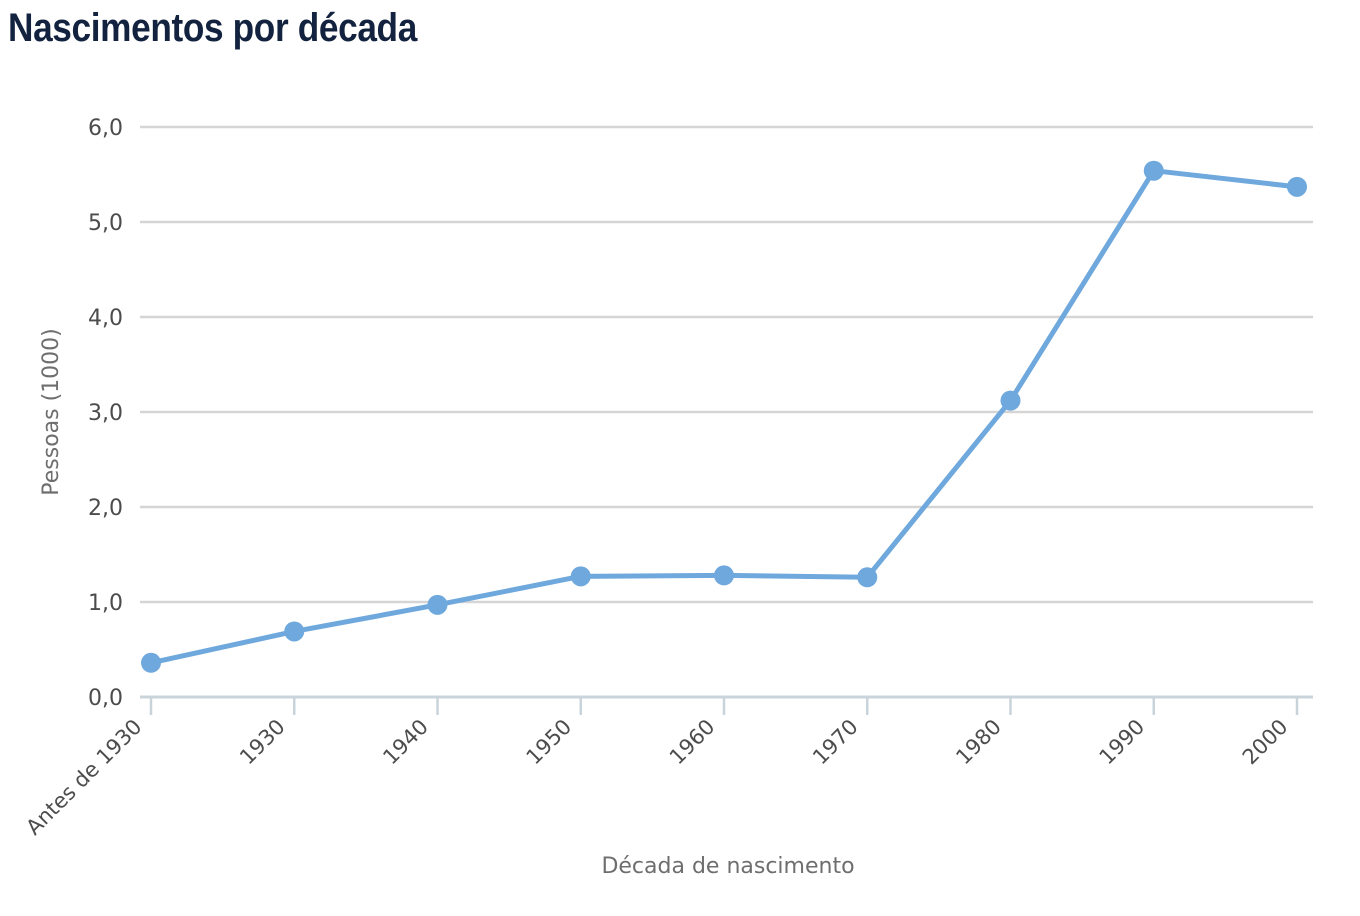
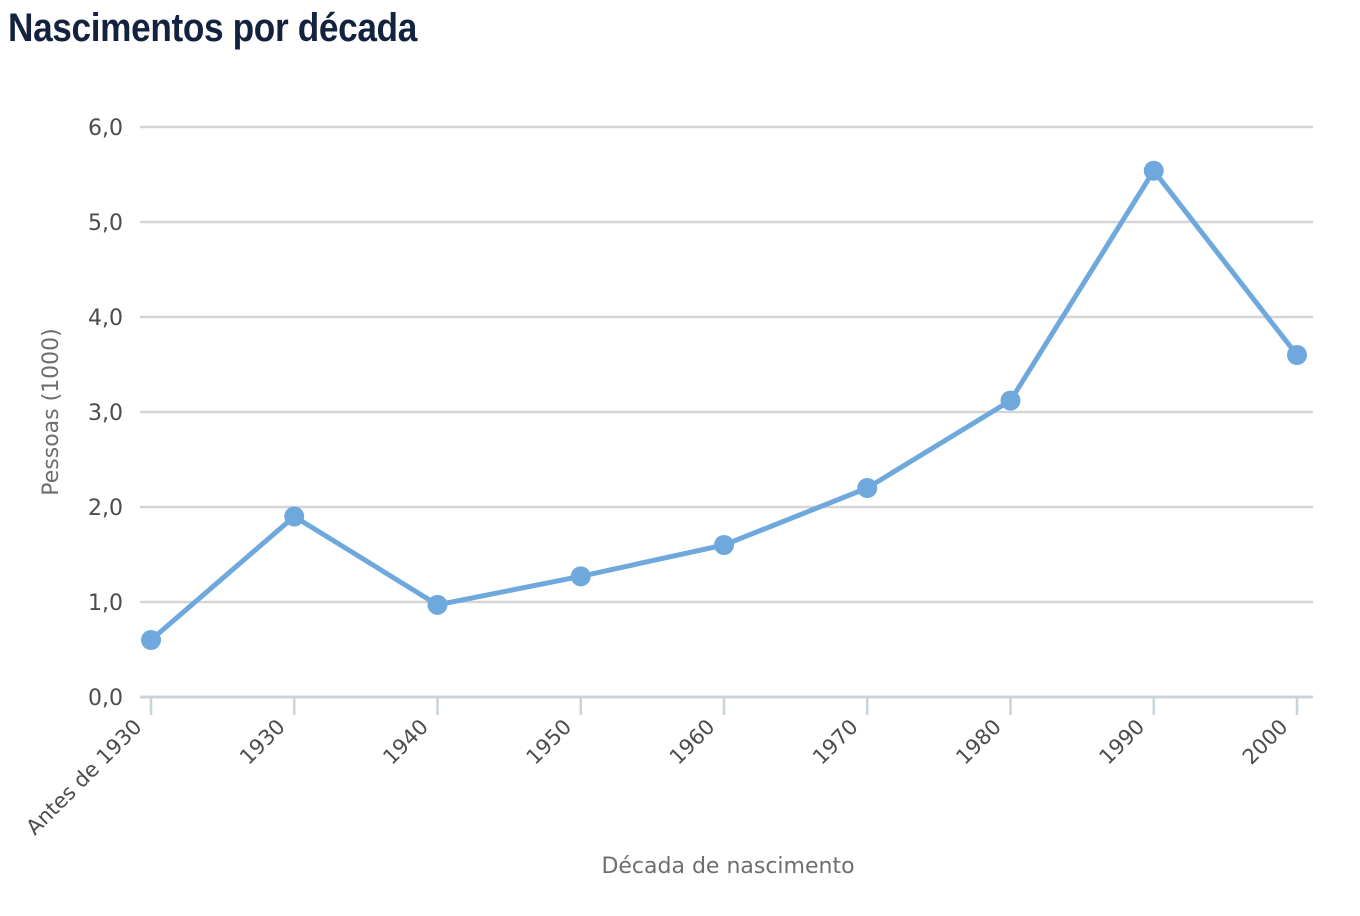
Antes de 1930: 0,4 -> 0,6
1930: 0,7 -> 1,9
1960: 1,3 -> 1,6
1970: 1,3 -> 2,2
2000: 5,4 -> 3,6
